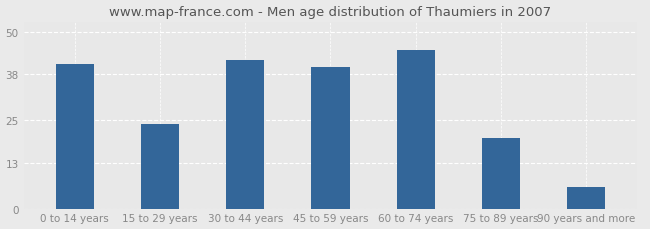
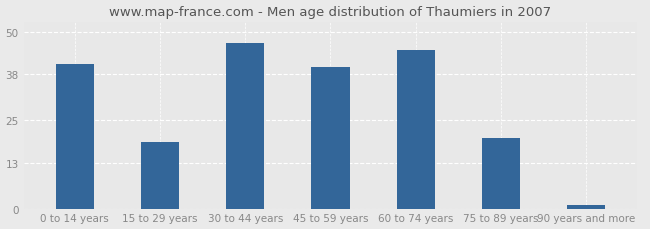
15 to 29 years: 24 -> 19
30 to 44 years: 42 -> 47
90 years and more: 6 -> 1
